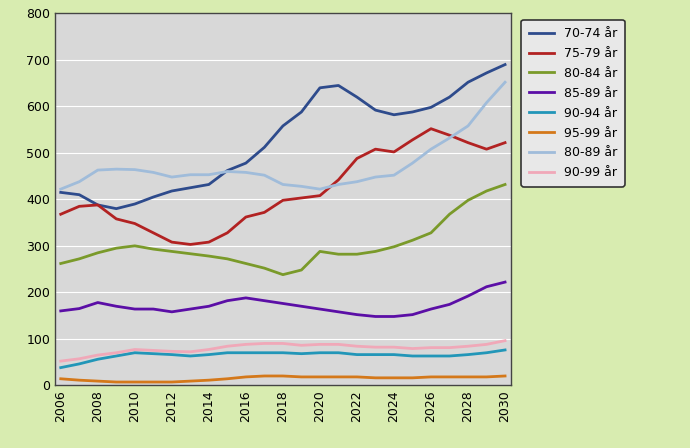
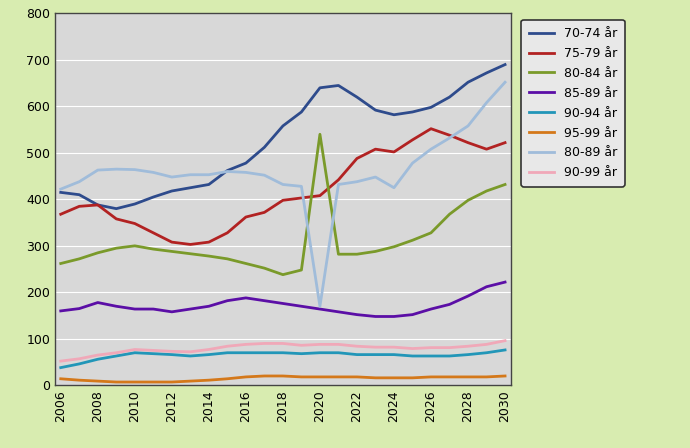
80-84 år/2020: 288 -> 540
80-89 år/2020: 422 -> 170
80-89 år/2024: 452 -> 425
